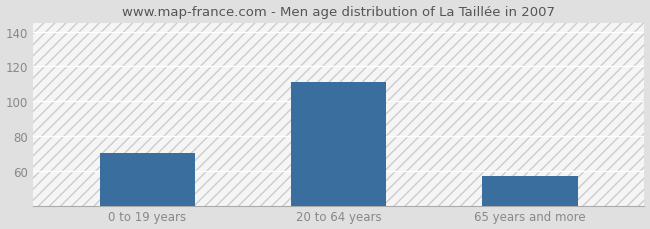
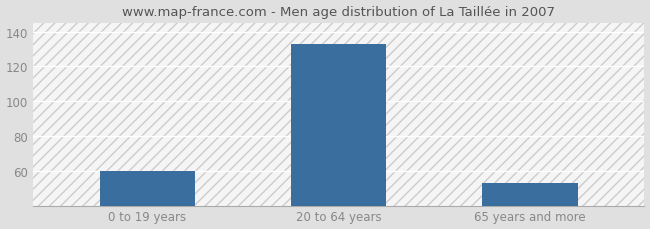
0 to 19 years: 70 -> 60
20 to 64 years: 111 -> 133
65 years and more: 57 -> 53
